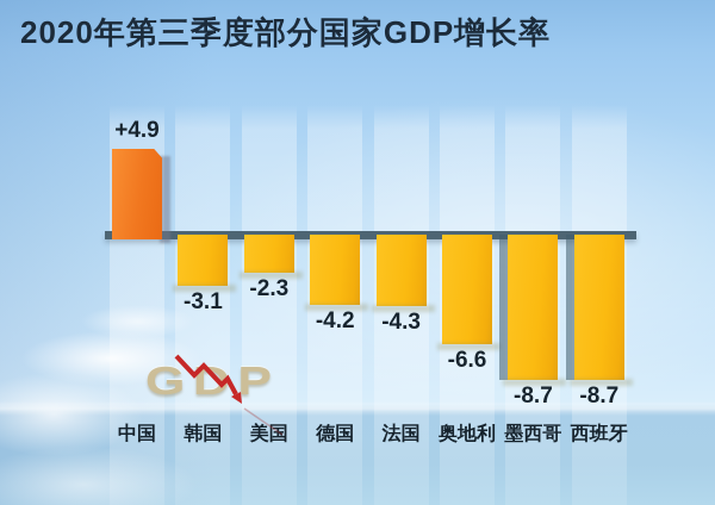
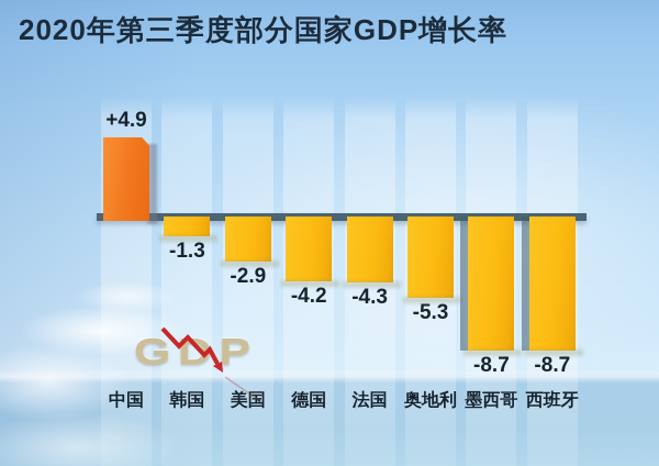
韩国: -3.1 -> -1.3
美国: -2.3 -> -2.9
奥地利: -6.6 -> -5.3
